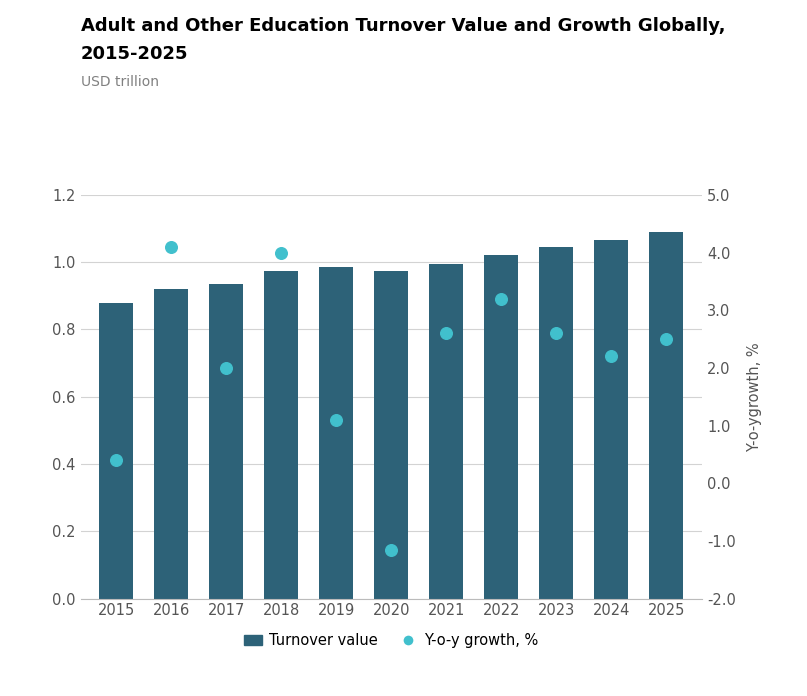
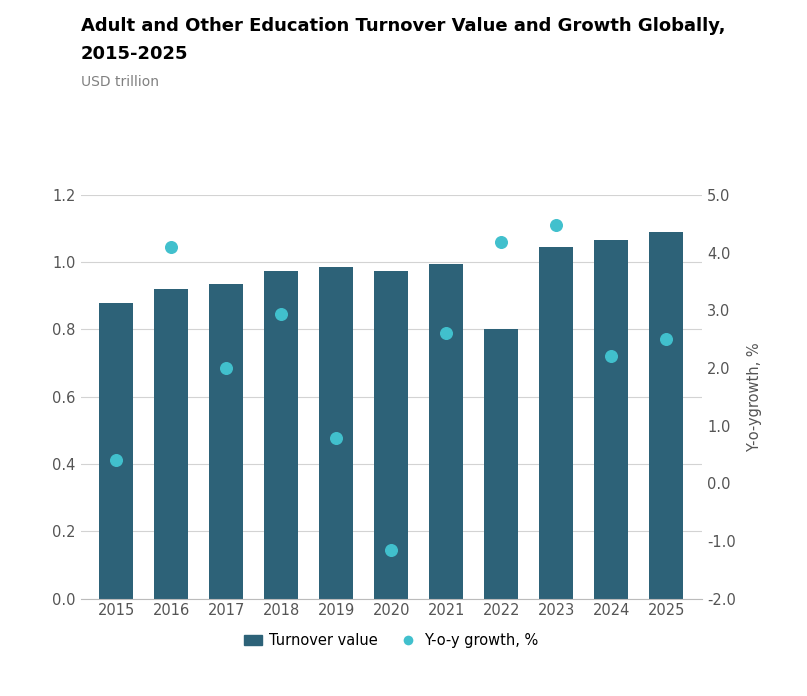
Y-o-y growth, %/2018: 4.00 -> 2.94
Y-o-y growth, %/2019: 1.10 -> 0.78
Turnover value/2022: 1.020 -> 0.800
Y-o-y growth, %/2022: 3.20 -> 4.18
Y-o-y growth, %/2023: 2.60 -> 4.48
